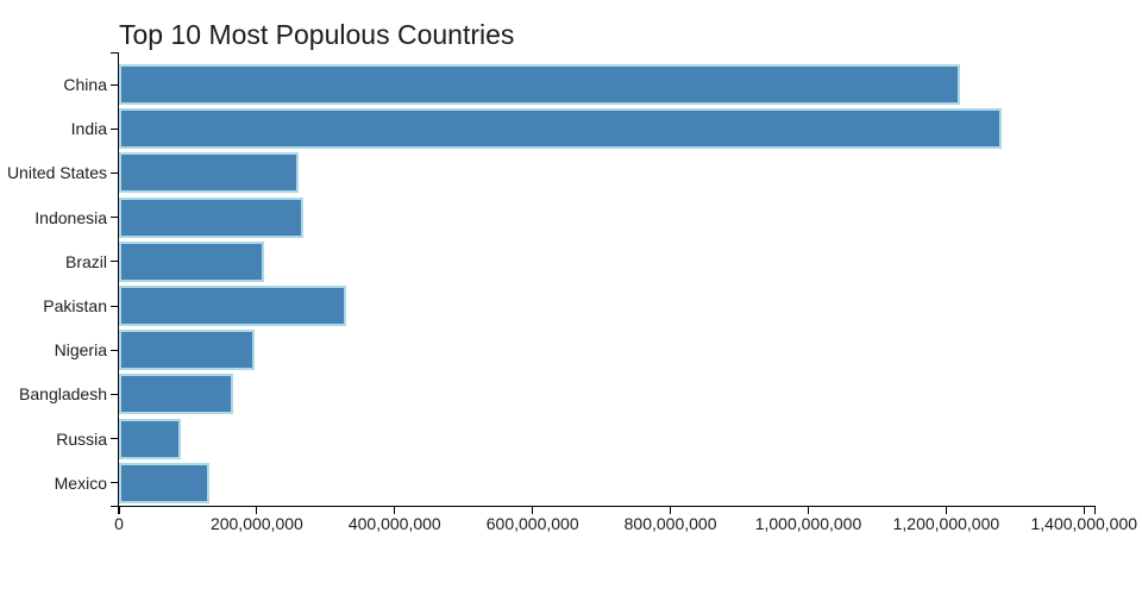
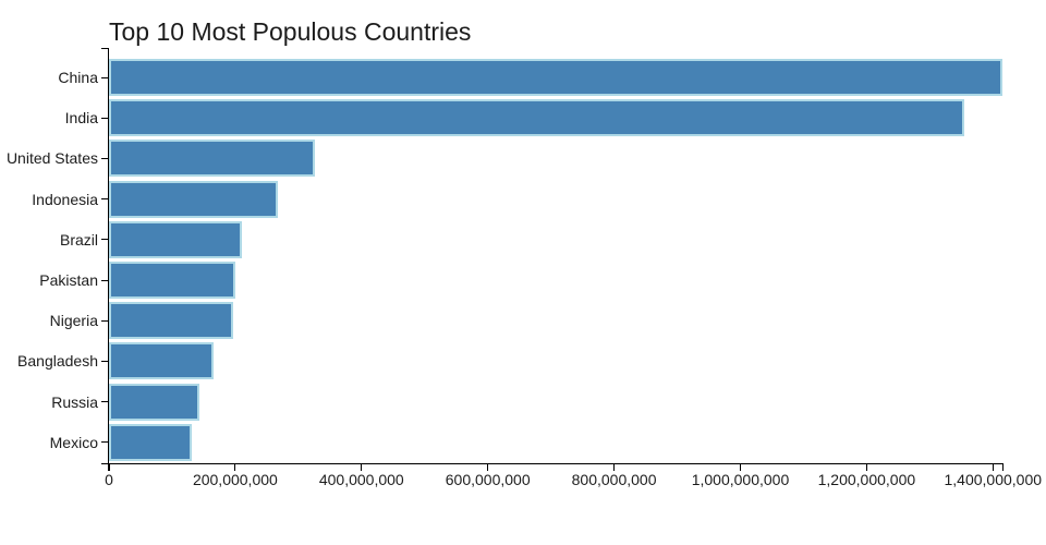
China: 1220000000 -> 1420000000
India: 1280000000 -> 1350000000
United States: 260000000 -> 330000000
Pakistan: 330000000 -> 200000000
Russia: 90000000 -> 140000000
